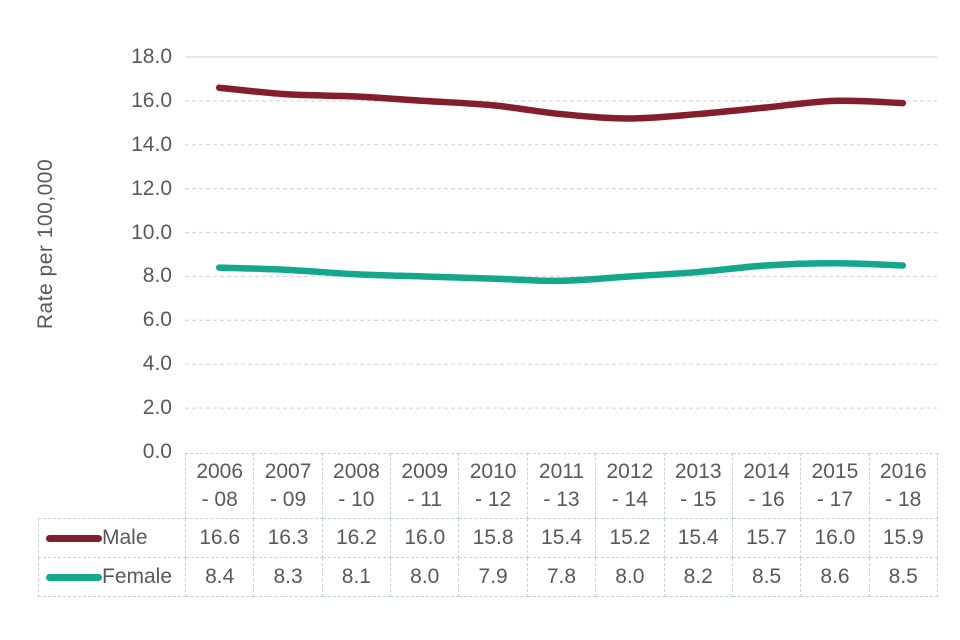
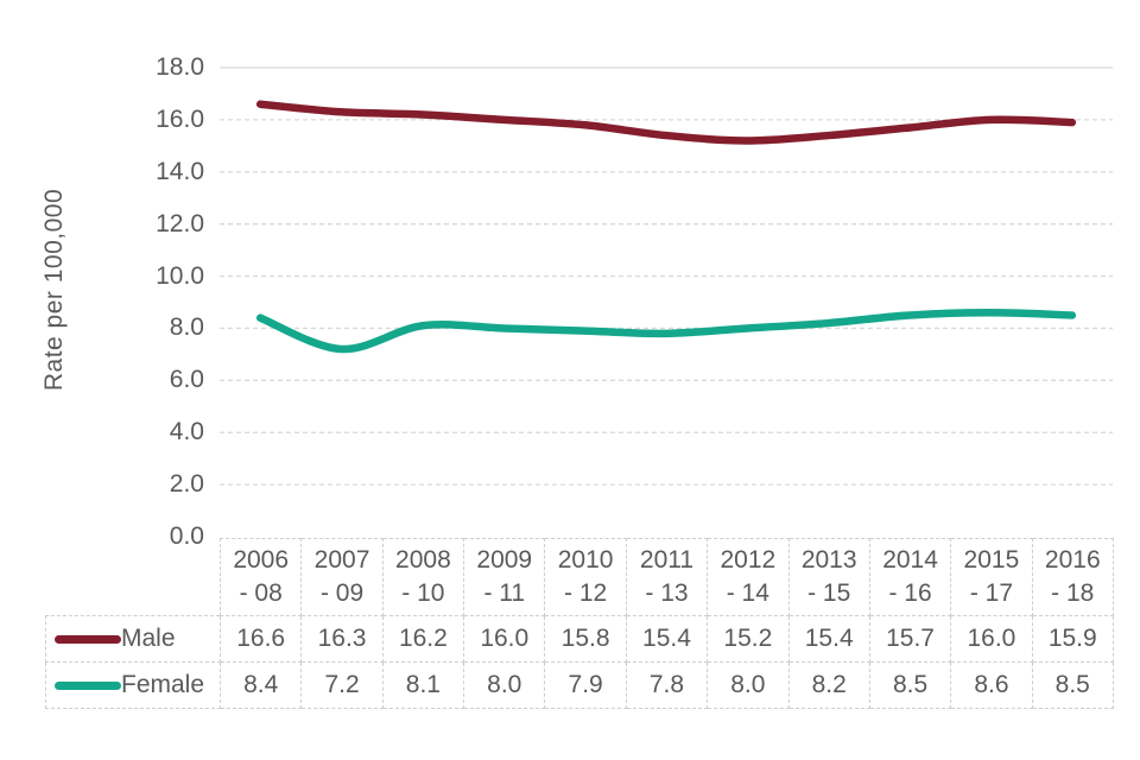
Female/2007 - 09: 8.3 -> 7.2
